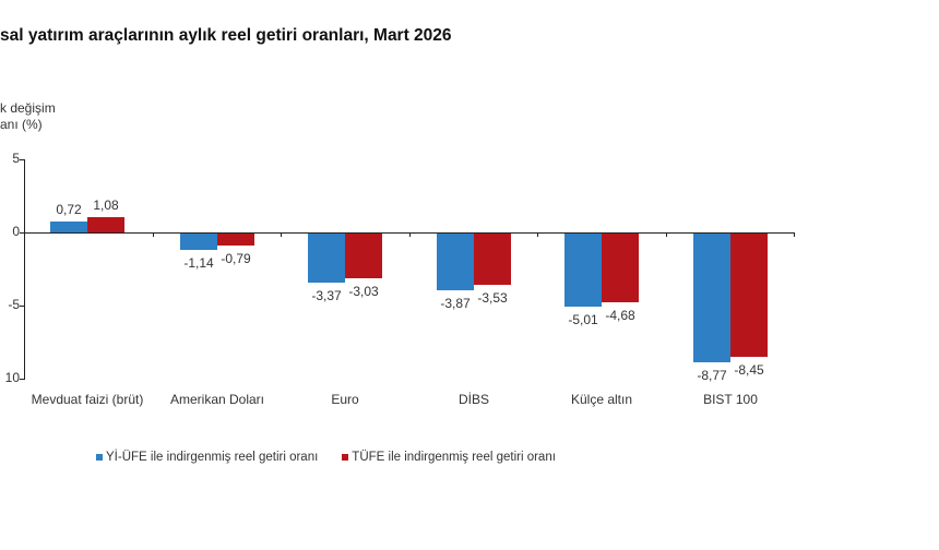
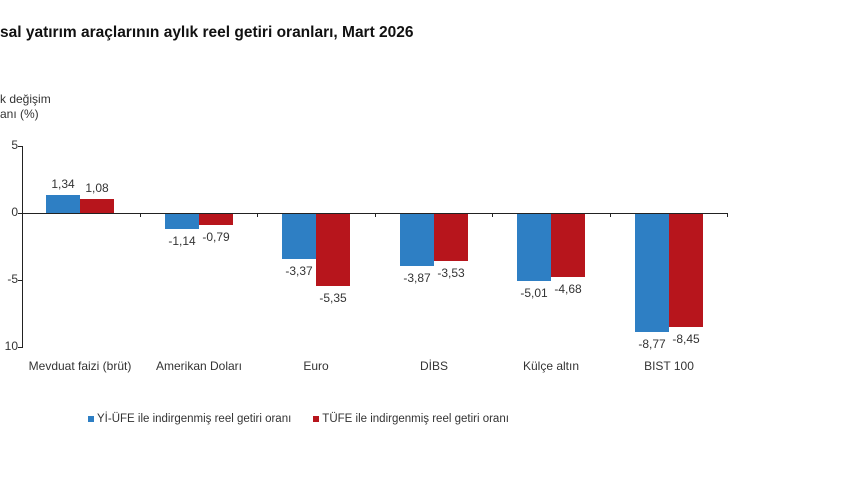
Yİ-ÜFE ile indirgenmiş reel getiri oranı/Mevduat faizi (brüt): 0,72 -> 1,34
TÜFE ile indirgenmiş reel getiri oranı/Euro: -3,03 -> -5,35
